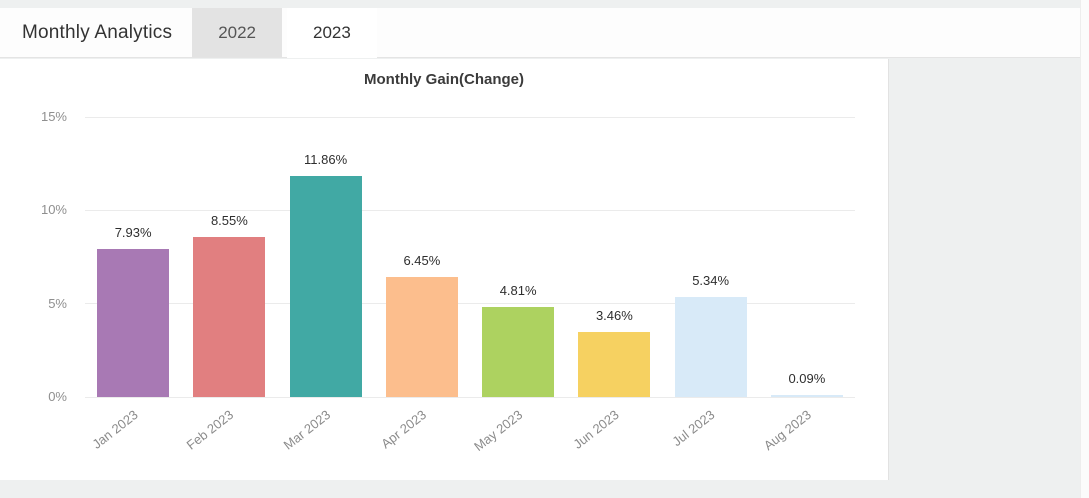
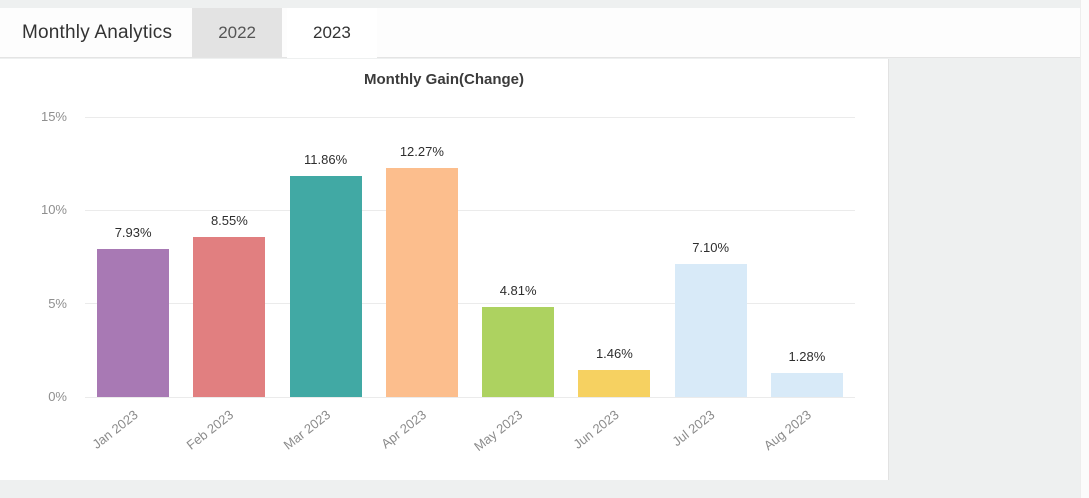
Apr 2023: 6.45% -> 12.27%
Jun 2023: 3.46% -> 1.46%
Jul 2023: 5.34% -> 7.10%
Aug 2023: 0.09% -> 1.28%
